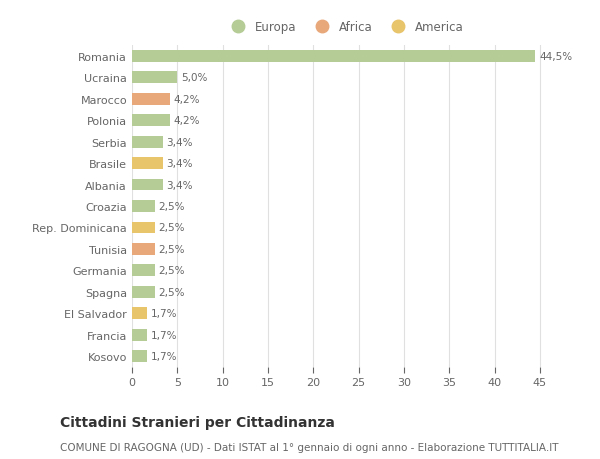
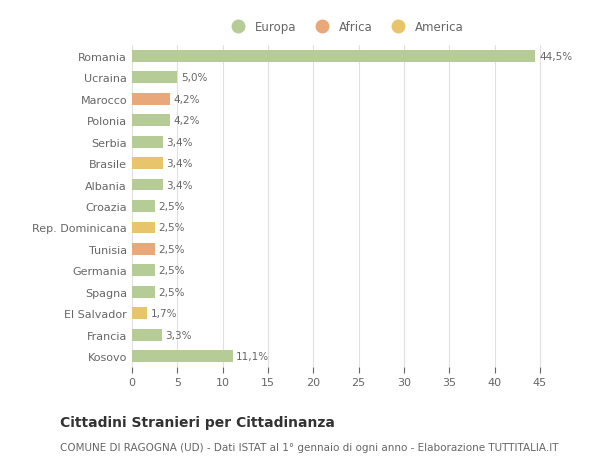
Francia: 1,7% -> 3,3%
Kosovo: 1,7% -> 11,1%
